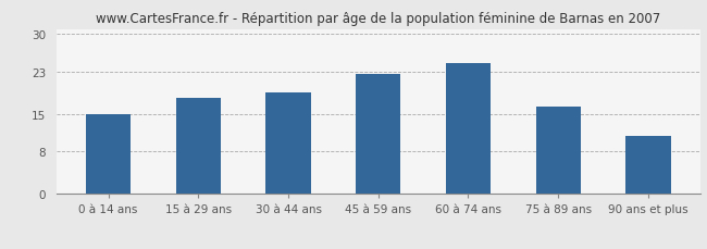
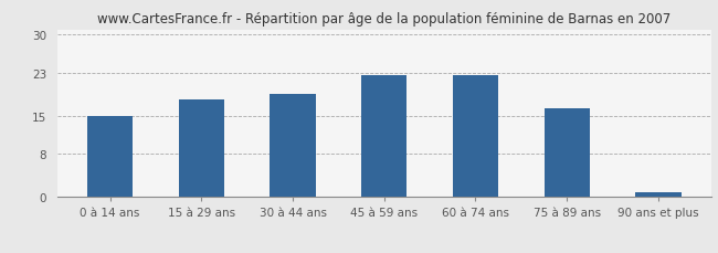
60 à 74 ans: 24.5 -> 22.5
90 ans et plus: 11.0 -> 1.0
